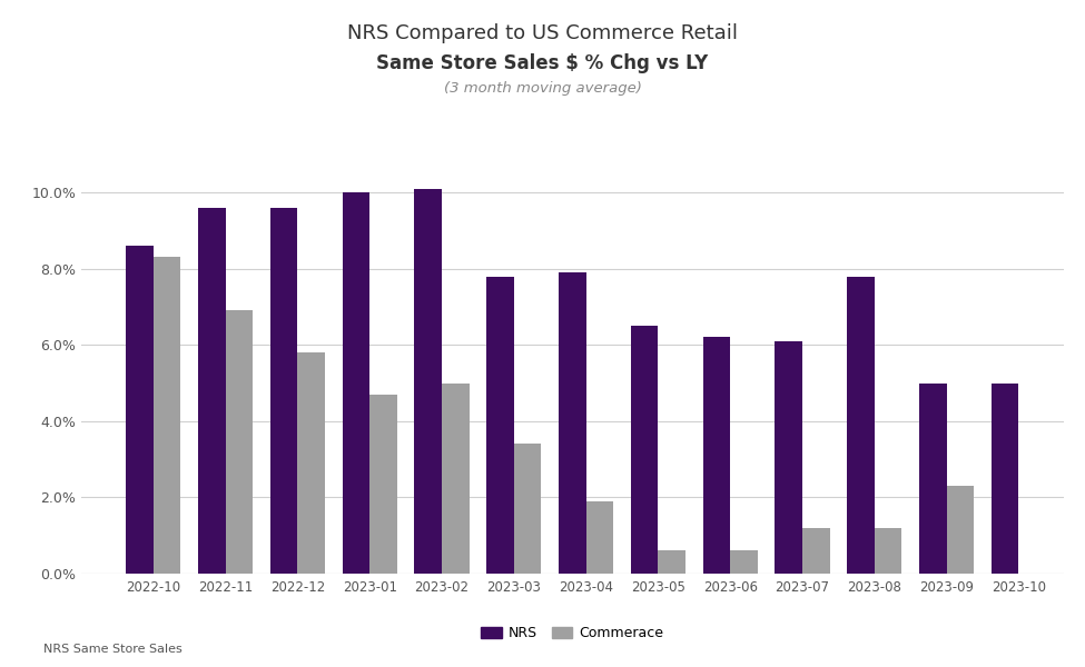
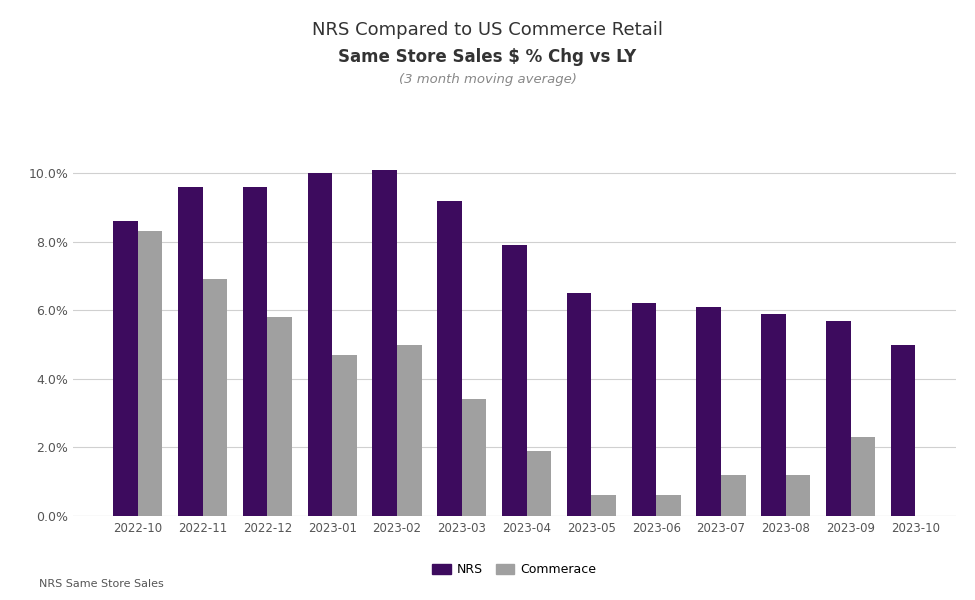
NRS/2023-03: 7.8% -> 9.2%
NRS/2023-08: 7.8% -> 5.9%
NRS/2023-09: 5.0% -> 5.7%
